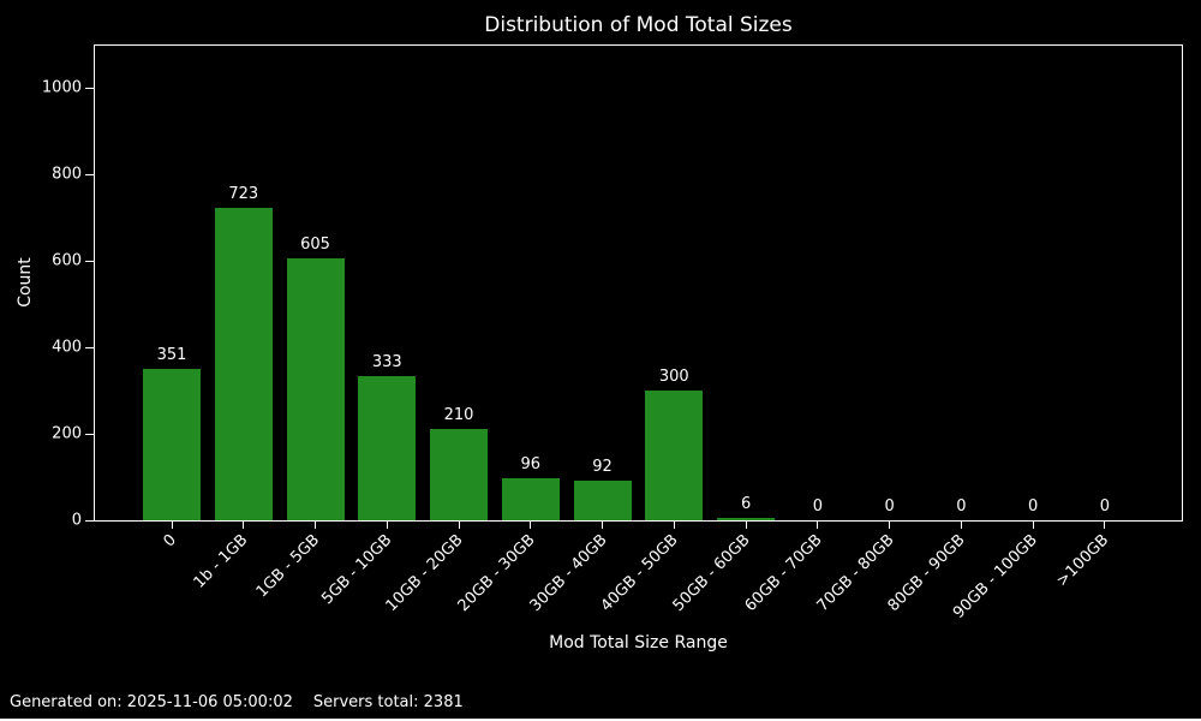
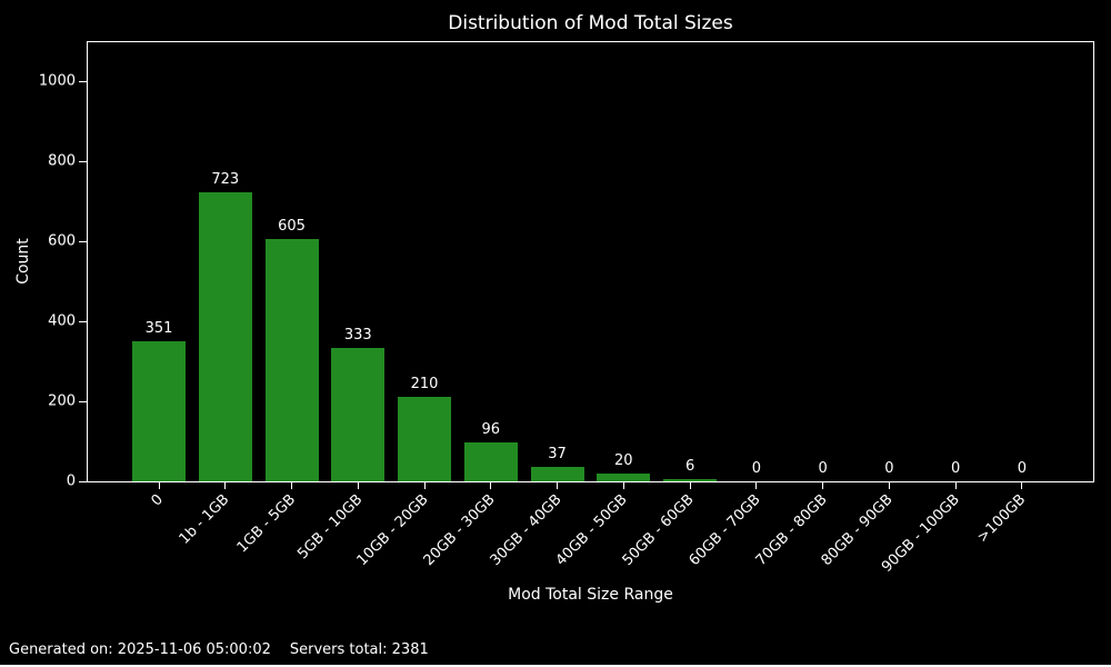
30GB - 40GB: 92 -> 37
40GB - 50GB: 300 -> 20
